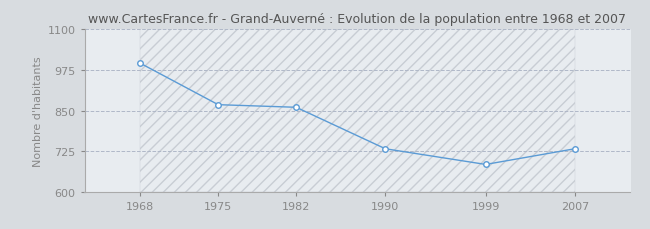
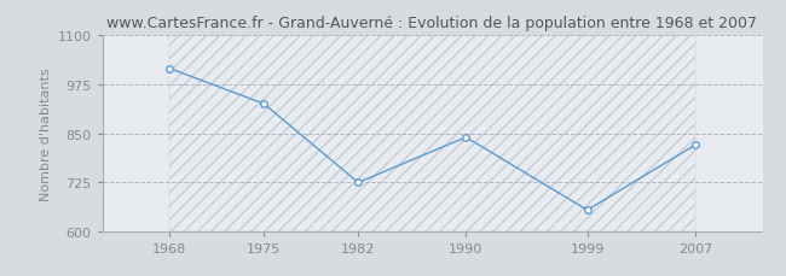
1968: 995 -> 1015
1975: 868 -> 925
1982: 860 -> 725
1990: 733 -> 840
1999: 685 -> 655
2007: 733 -> 820
